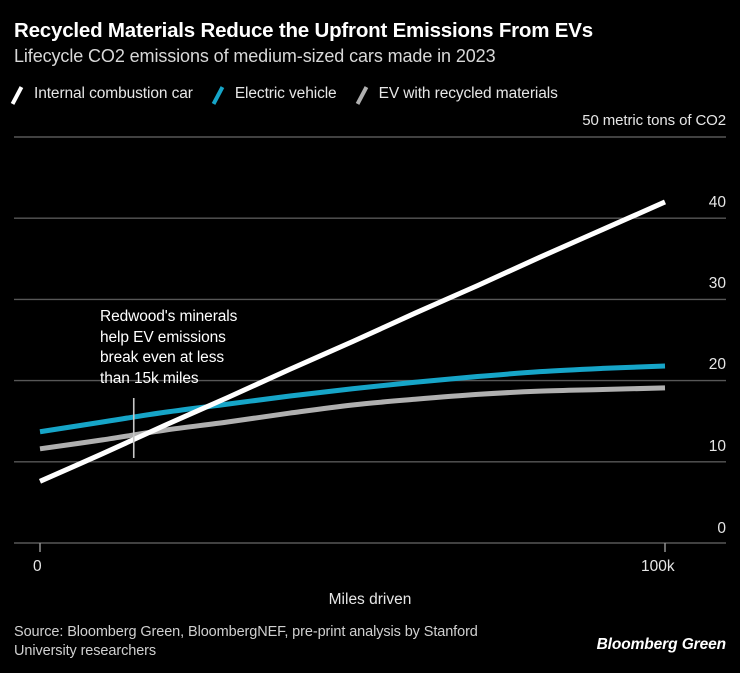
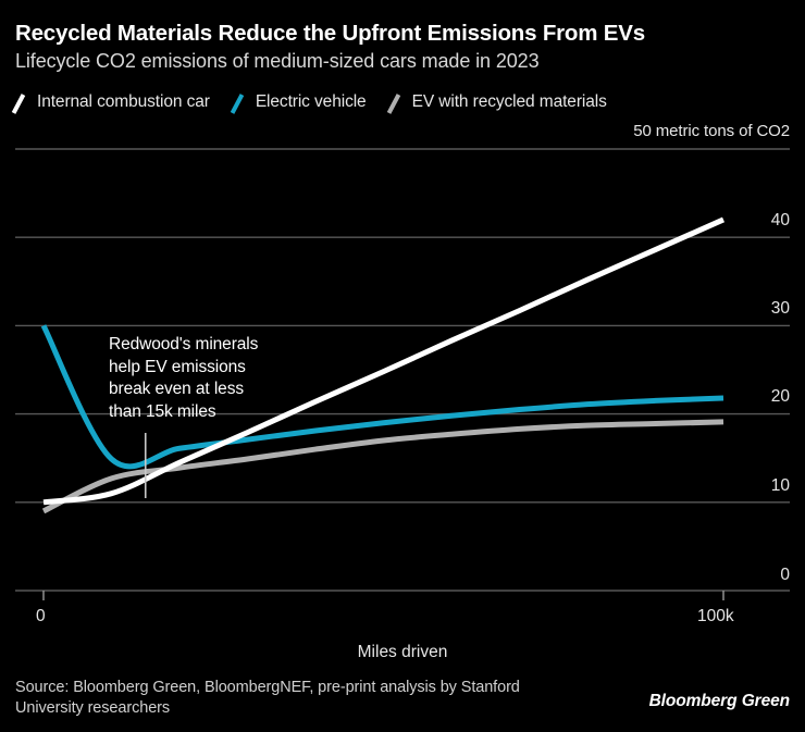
Internal combustion car/0: 8 -> 10
Electric vehicle/0: 14 -> 30
EV with recycled materials/0: 12 -> 9
